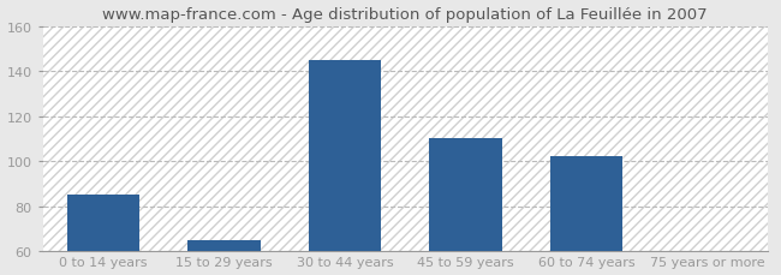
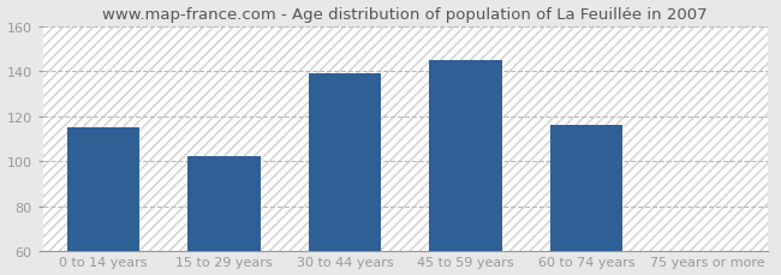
0 to 14 years: 85 -> 115
15 to 29 years: 65 -> 102
30 to 44 years: 145 -> 139
45 to 59 years: 110 -> 145
60 to 74 years: 102 -> 116
